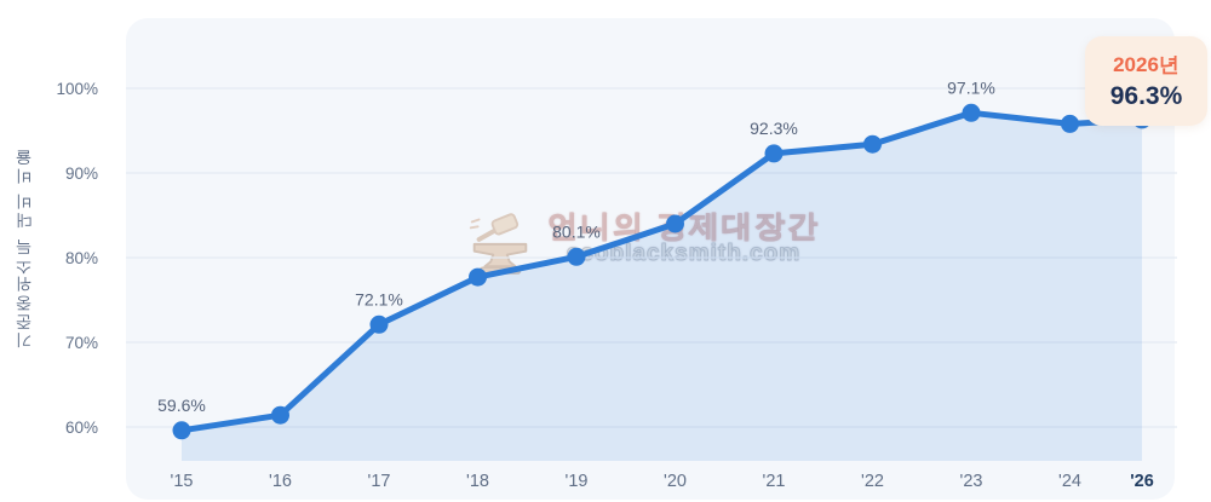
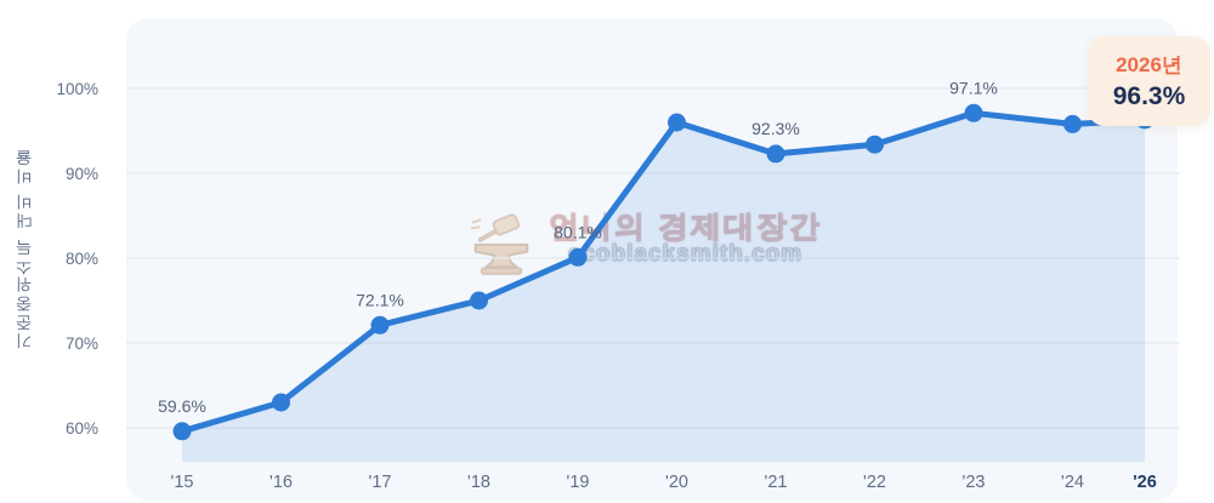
'16: 61% -> 63%
'18: 78% -> 75%
'20: 84% -> 96%
